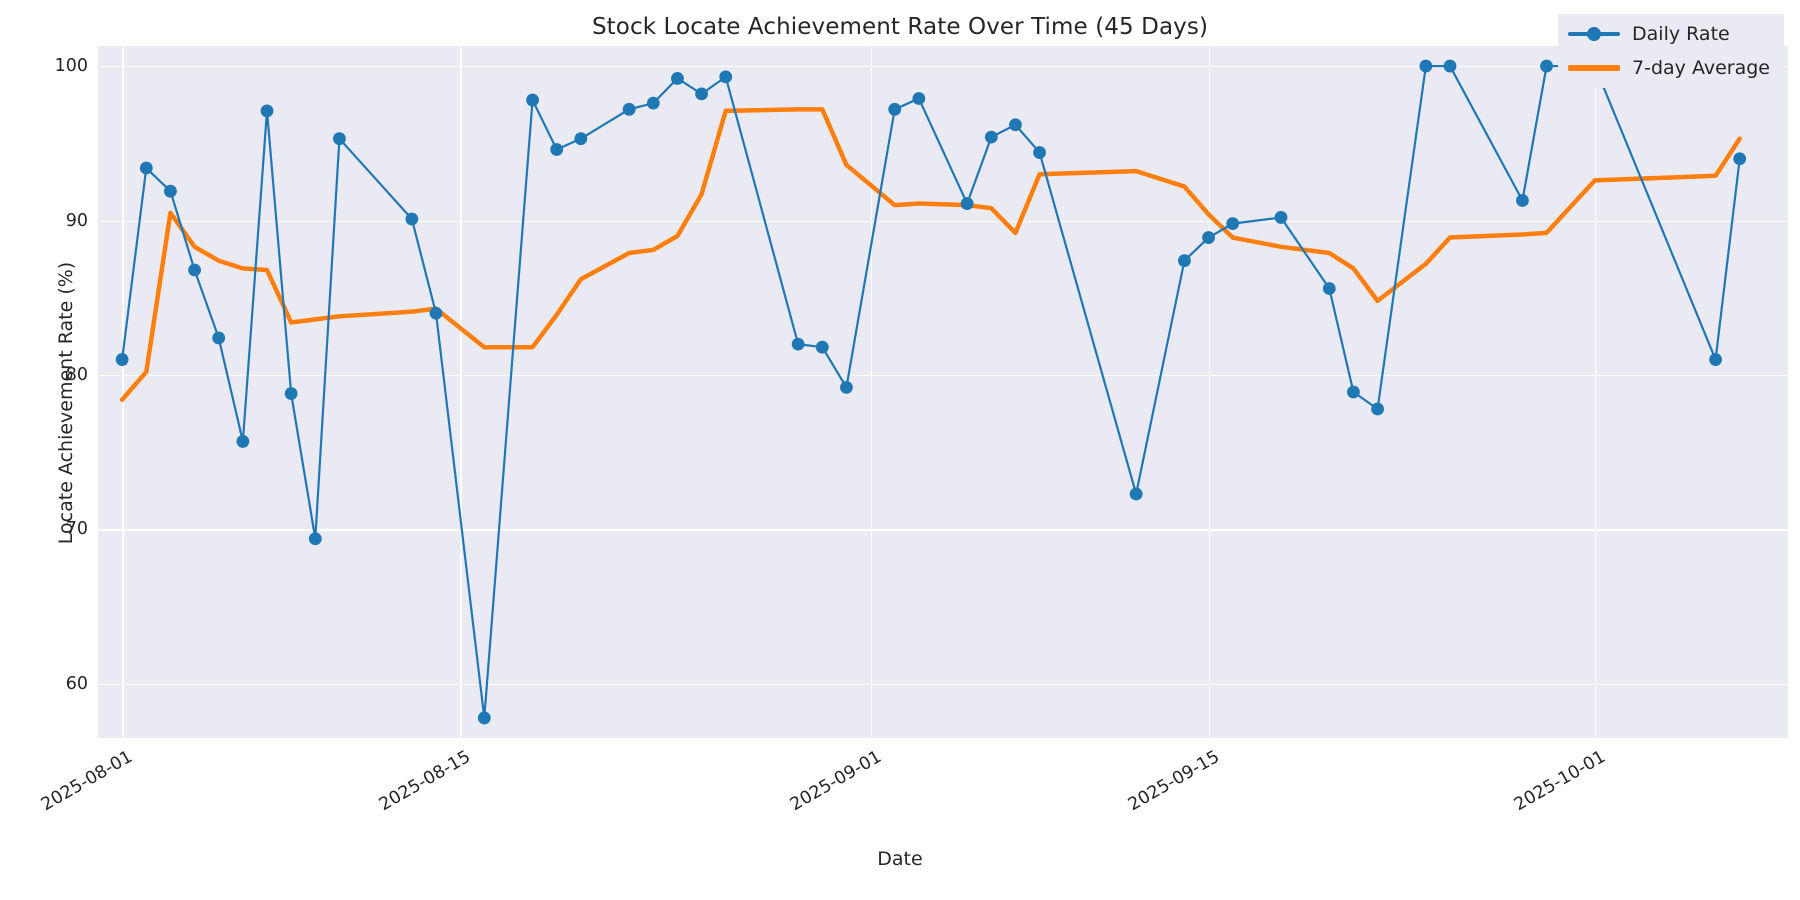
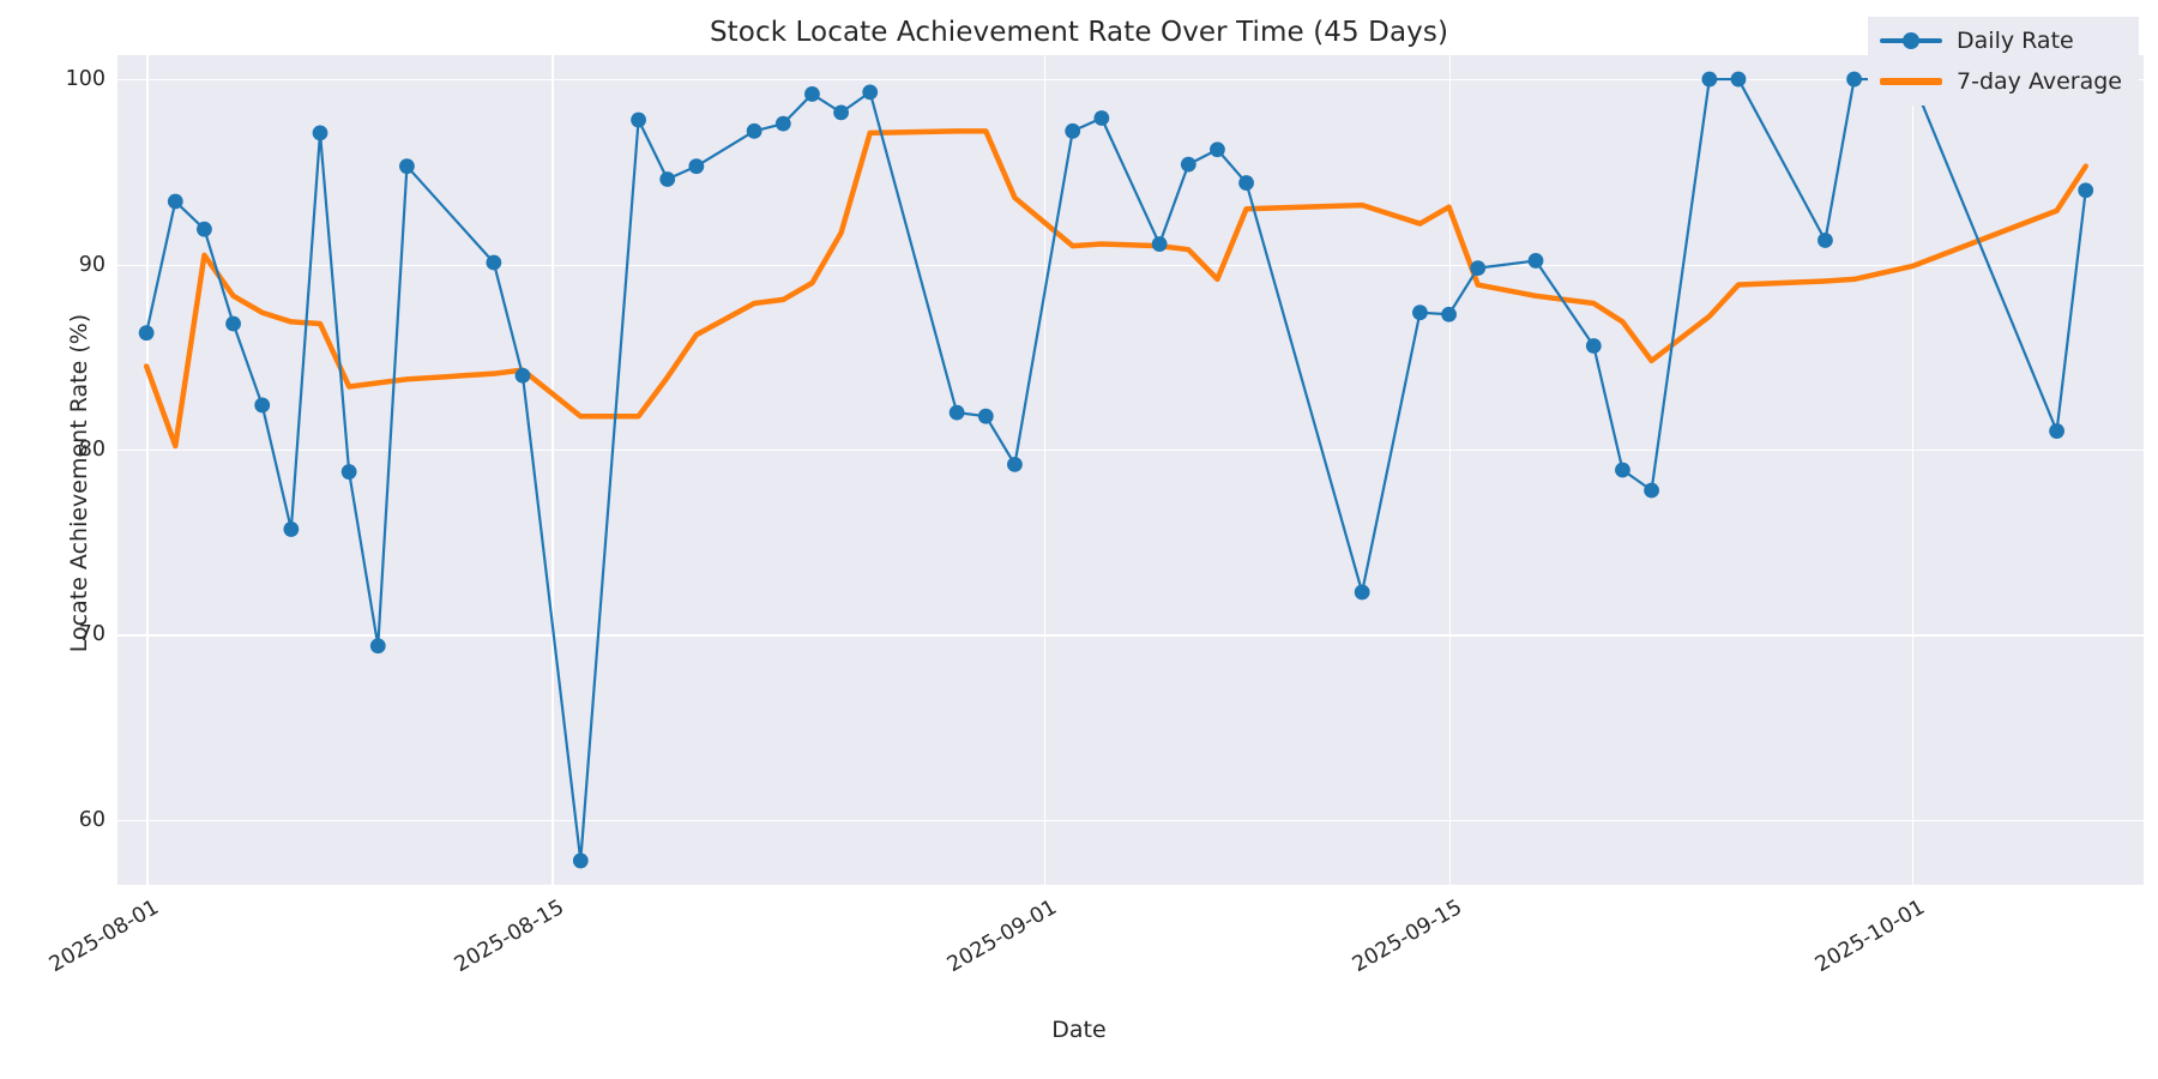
Daily Rate/2025-08-01: 81.0 -> 86.3
7-day Average/2025-08-01: 78.4 -> 84.5
Daily Rate/2025-09-15: 88.9 -> 87.3
7-day Average/2025-09-15: 90.4 -> 93.1
7-day Average/2025-10-01: 92.6 -> 89.9
